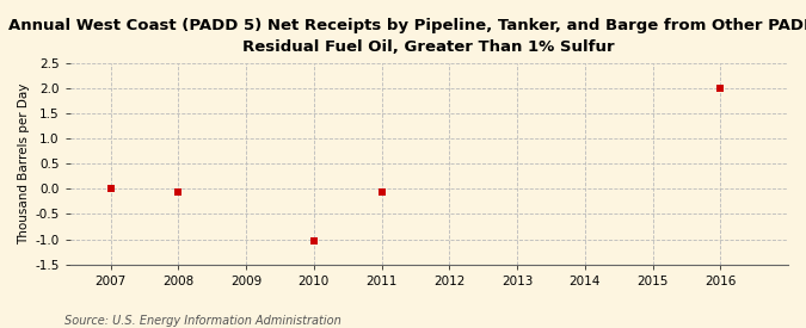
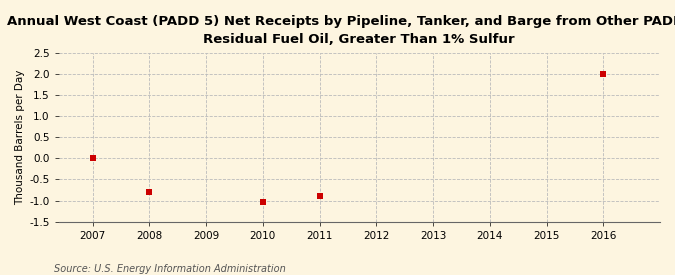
2008: -0.06 -> -0.80
2011: -0.06 -> -0.90
